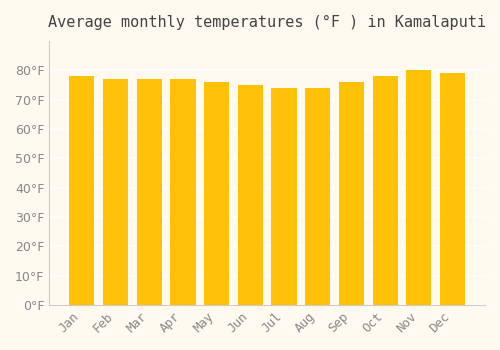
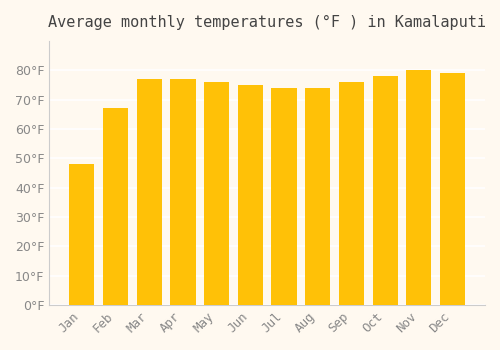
Jan: 78°F -> 48°F
Feb: 77°F -> 67°F
